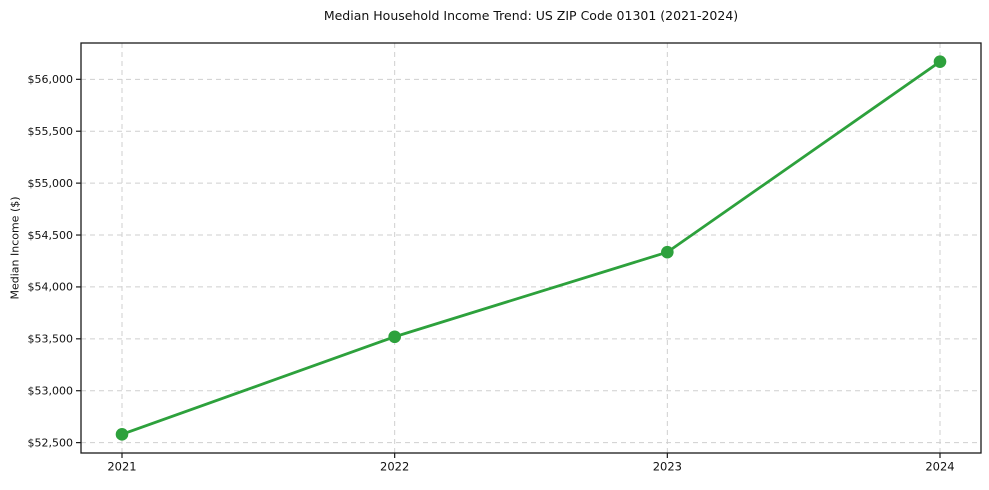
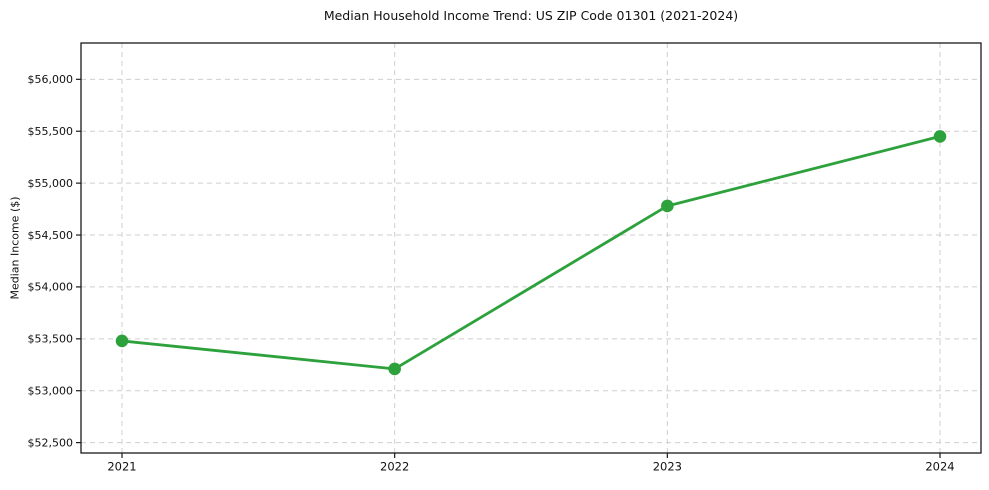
2021: $52580 -> $53480
2022: $53520 -> $53210
2023: $54340 -> $54780
2024: $56170 -> $55450
